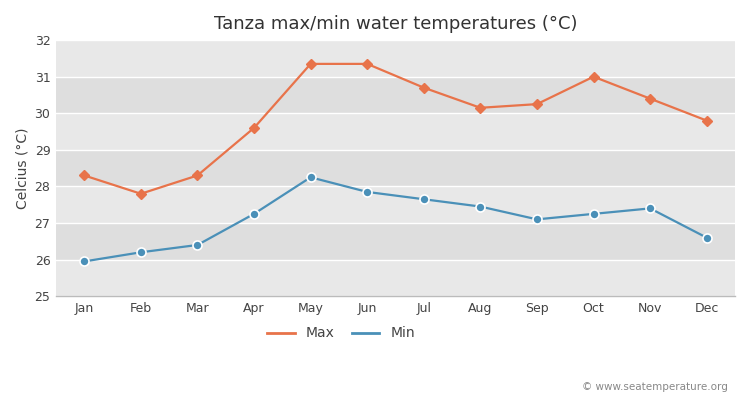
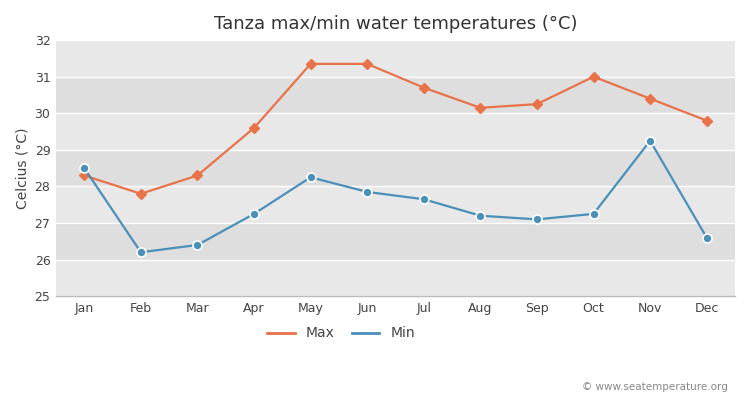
Min/Jan: 25.95 -> 28.50
Min/Aug: 27.45 -> 27.20
Min/Nov: 27.40 -> 29.25
